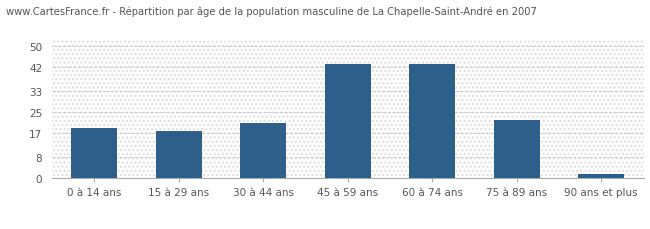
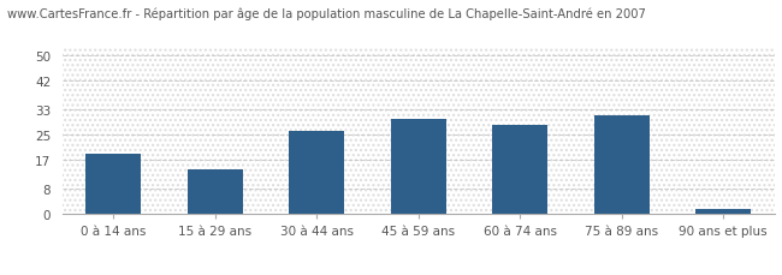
15 à 29 ans: 18.0 -> 14.0
30 à 44 ans: 21.0 -> 26.0
45 à 59 ans: 43.0 -> 30.0
60 à 74 ans: 43.0 -> 28.0
75 à 89 ans: 22.0 -> 31.0
